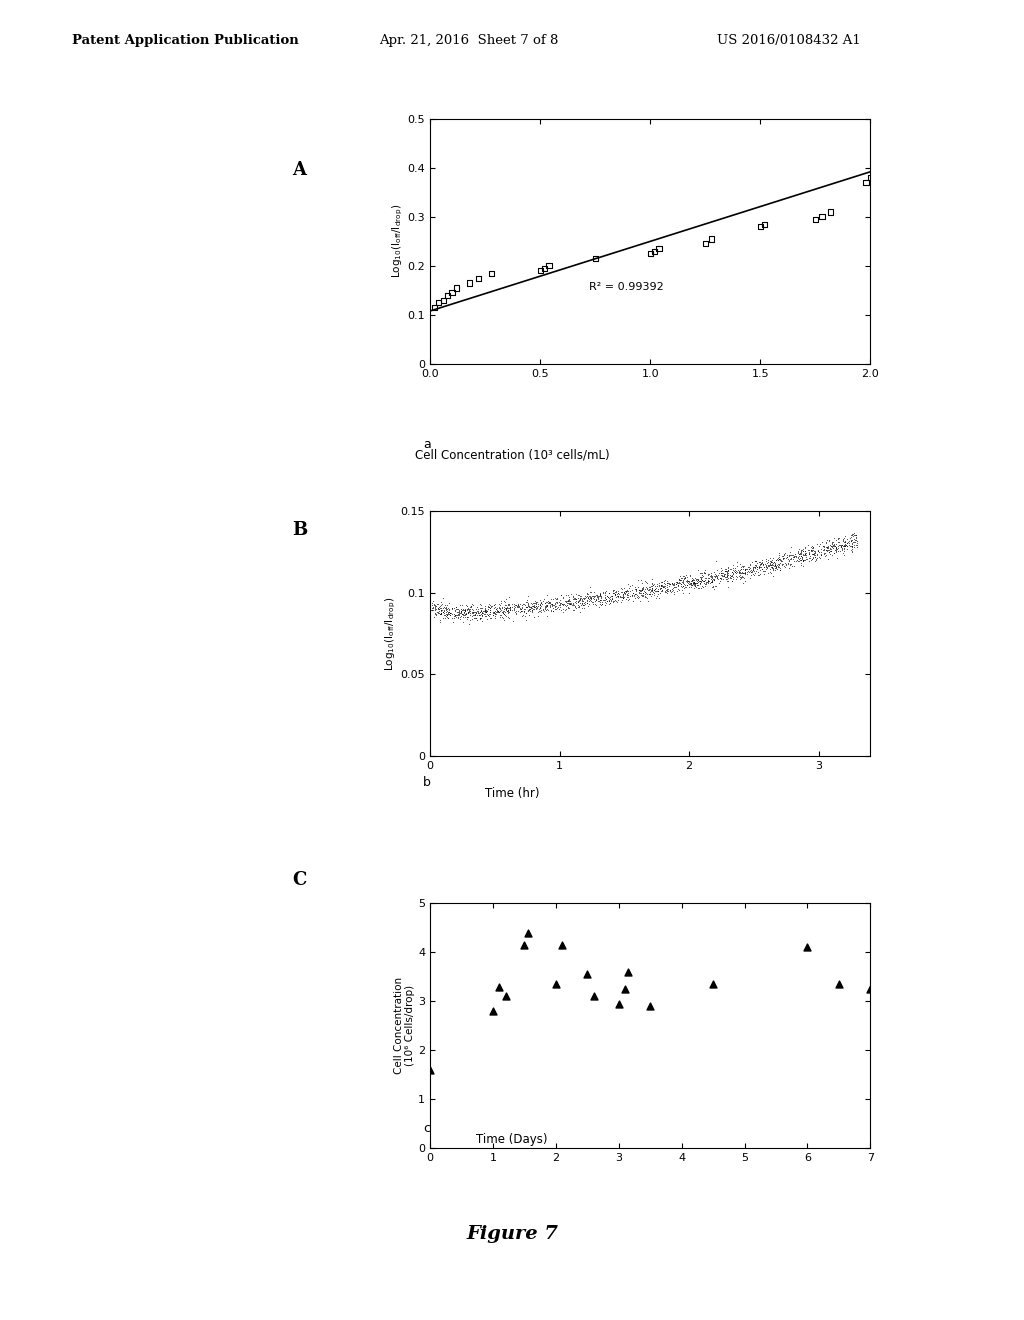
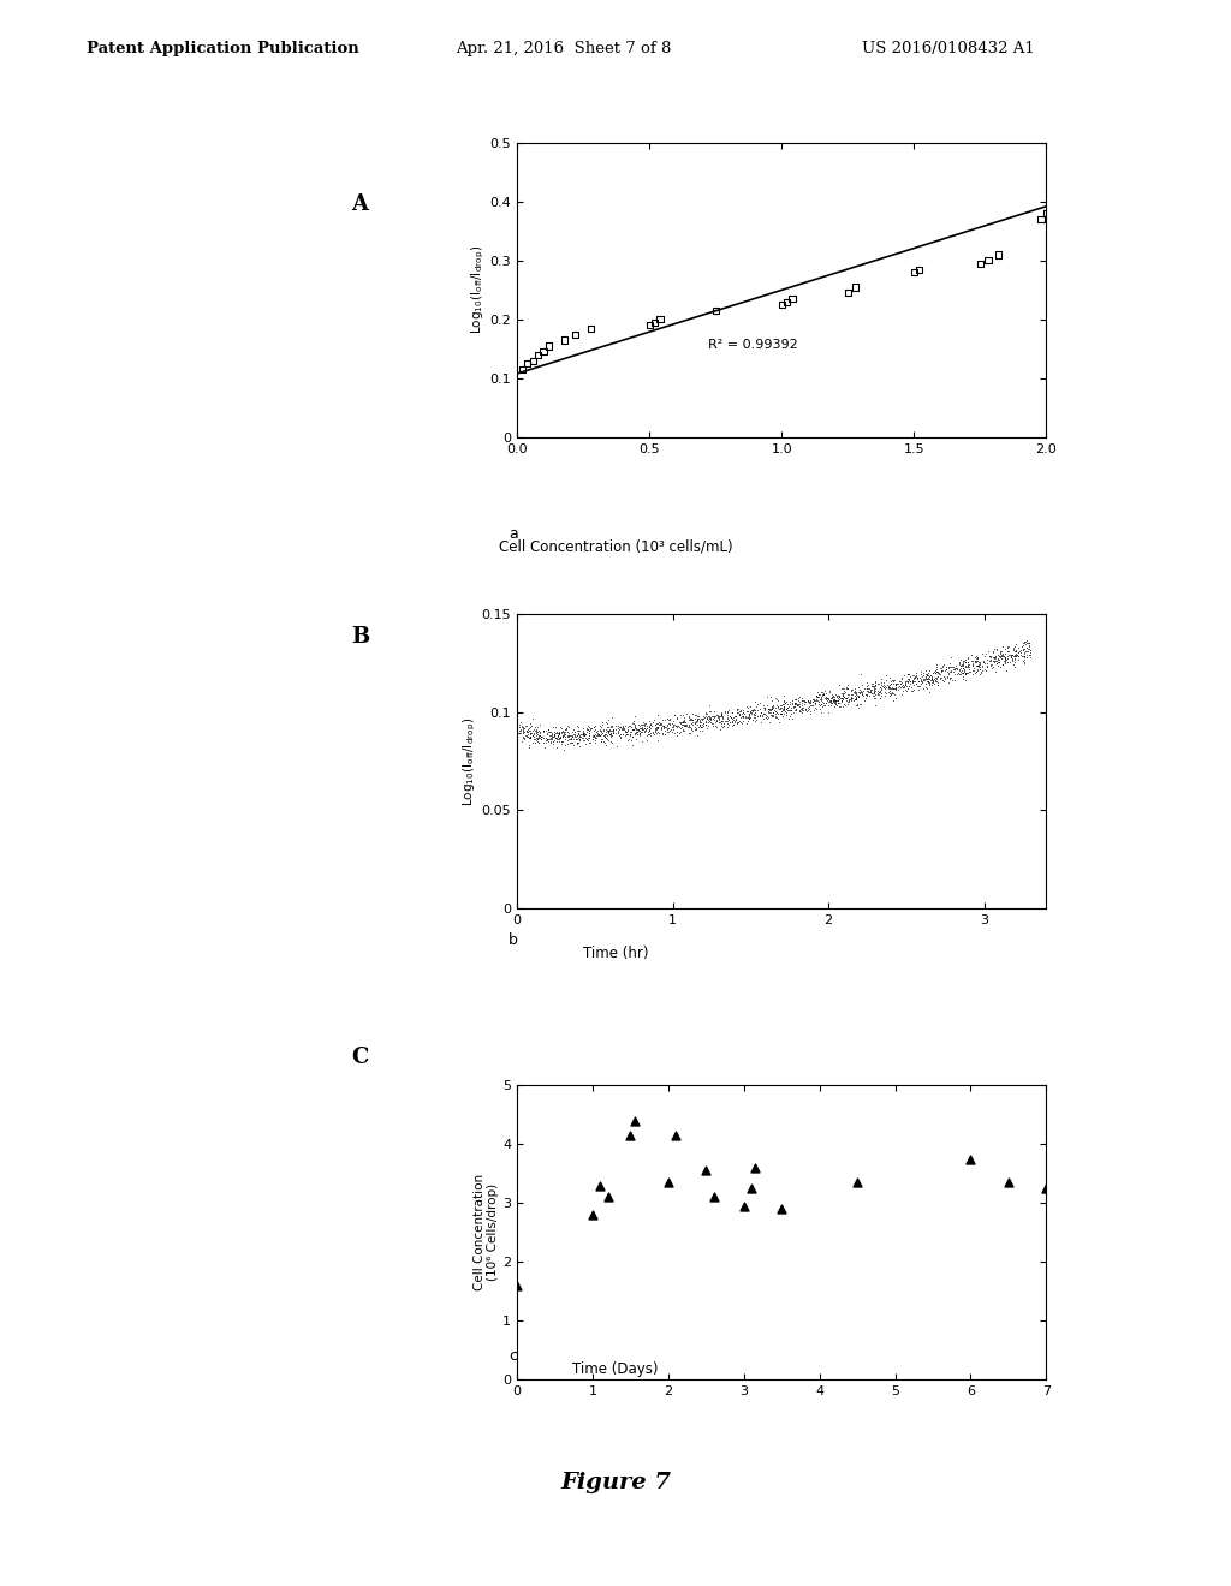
6: 4.10 -> 3.75
